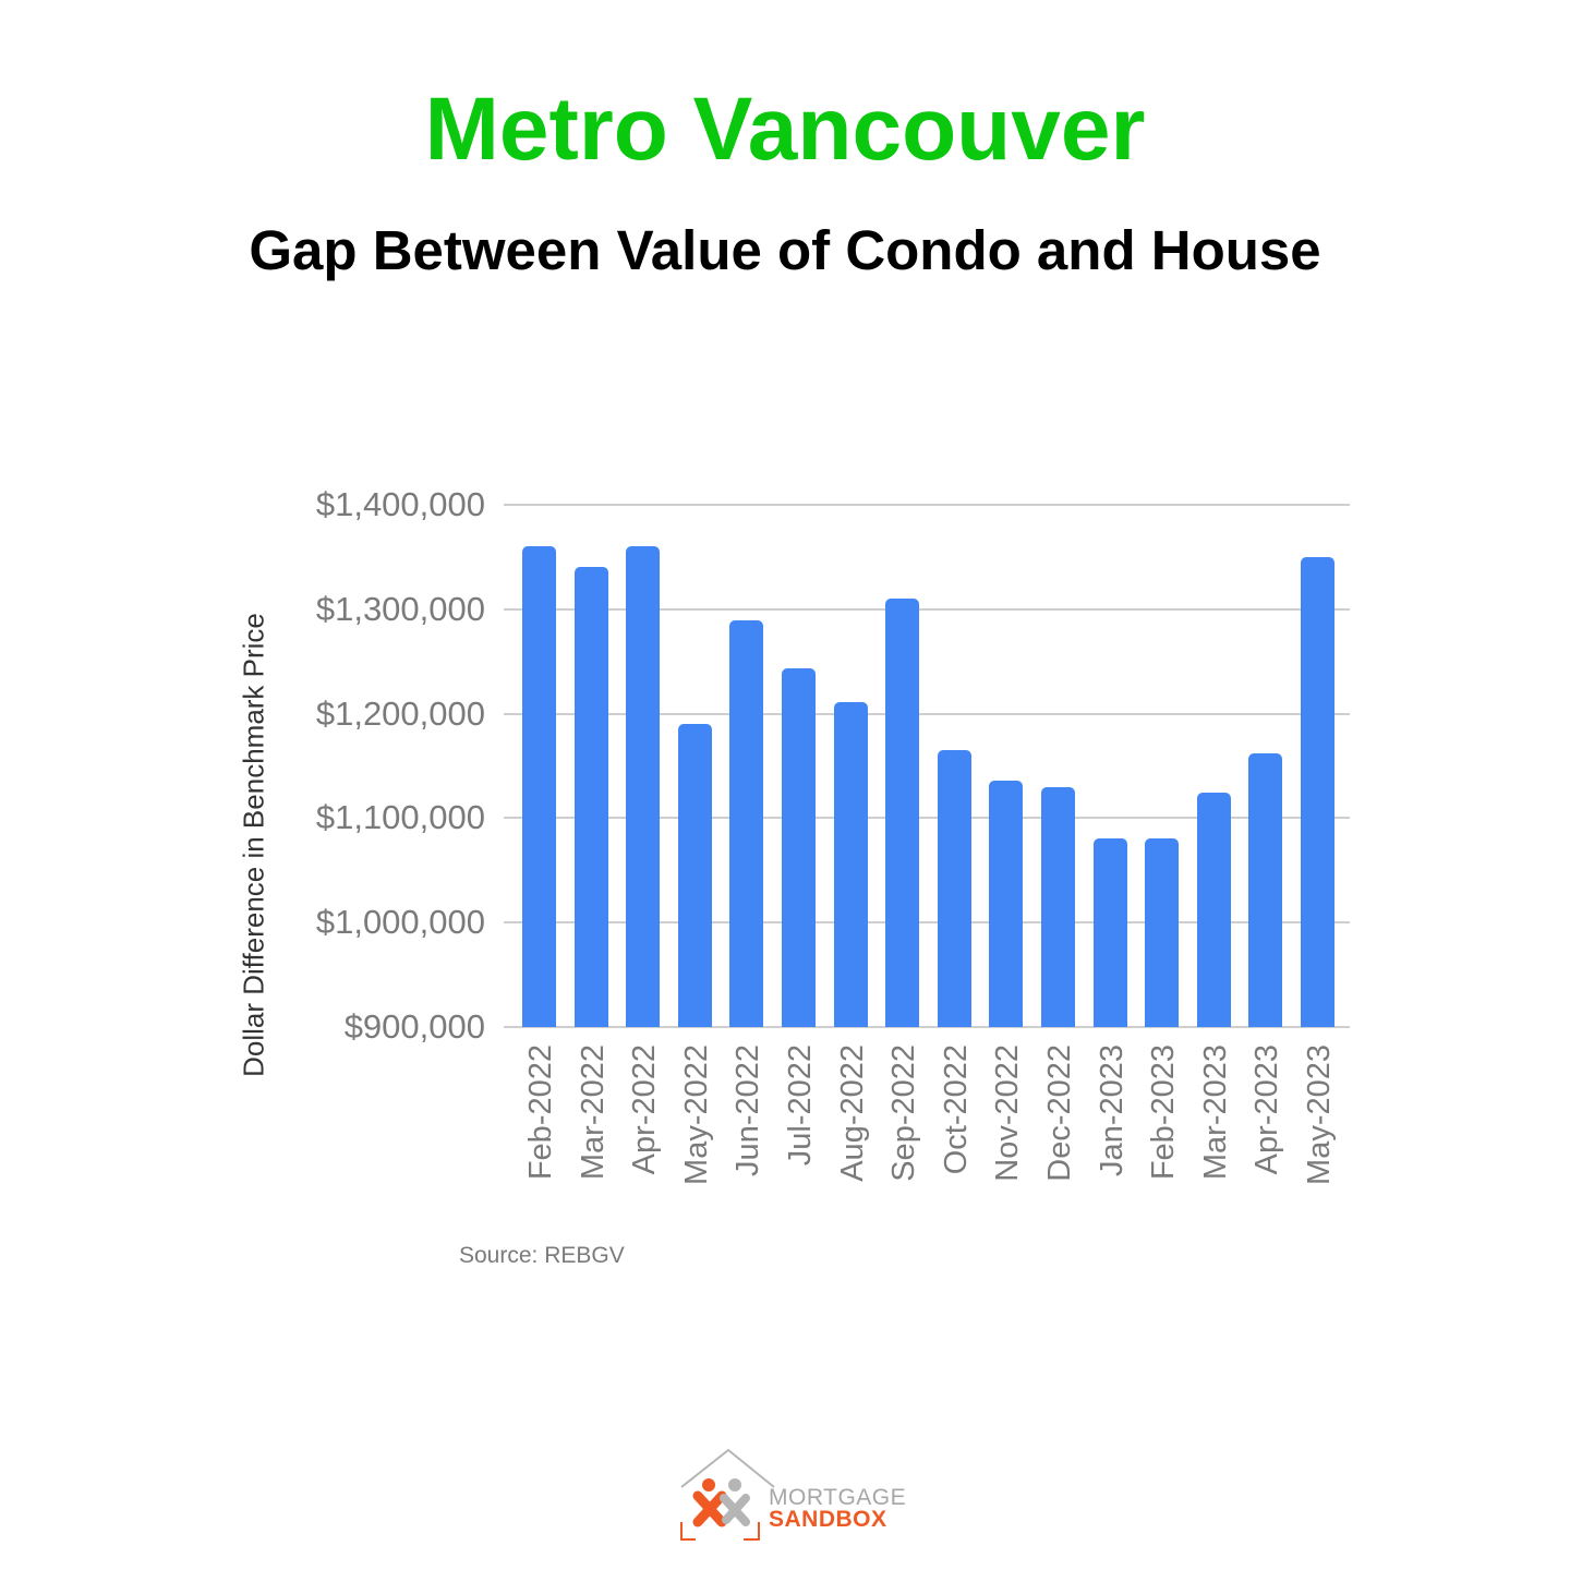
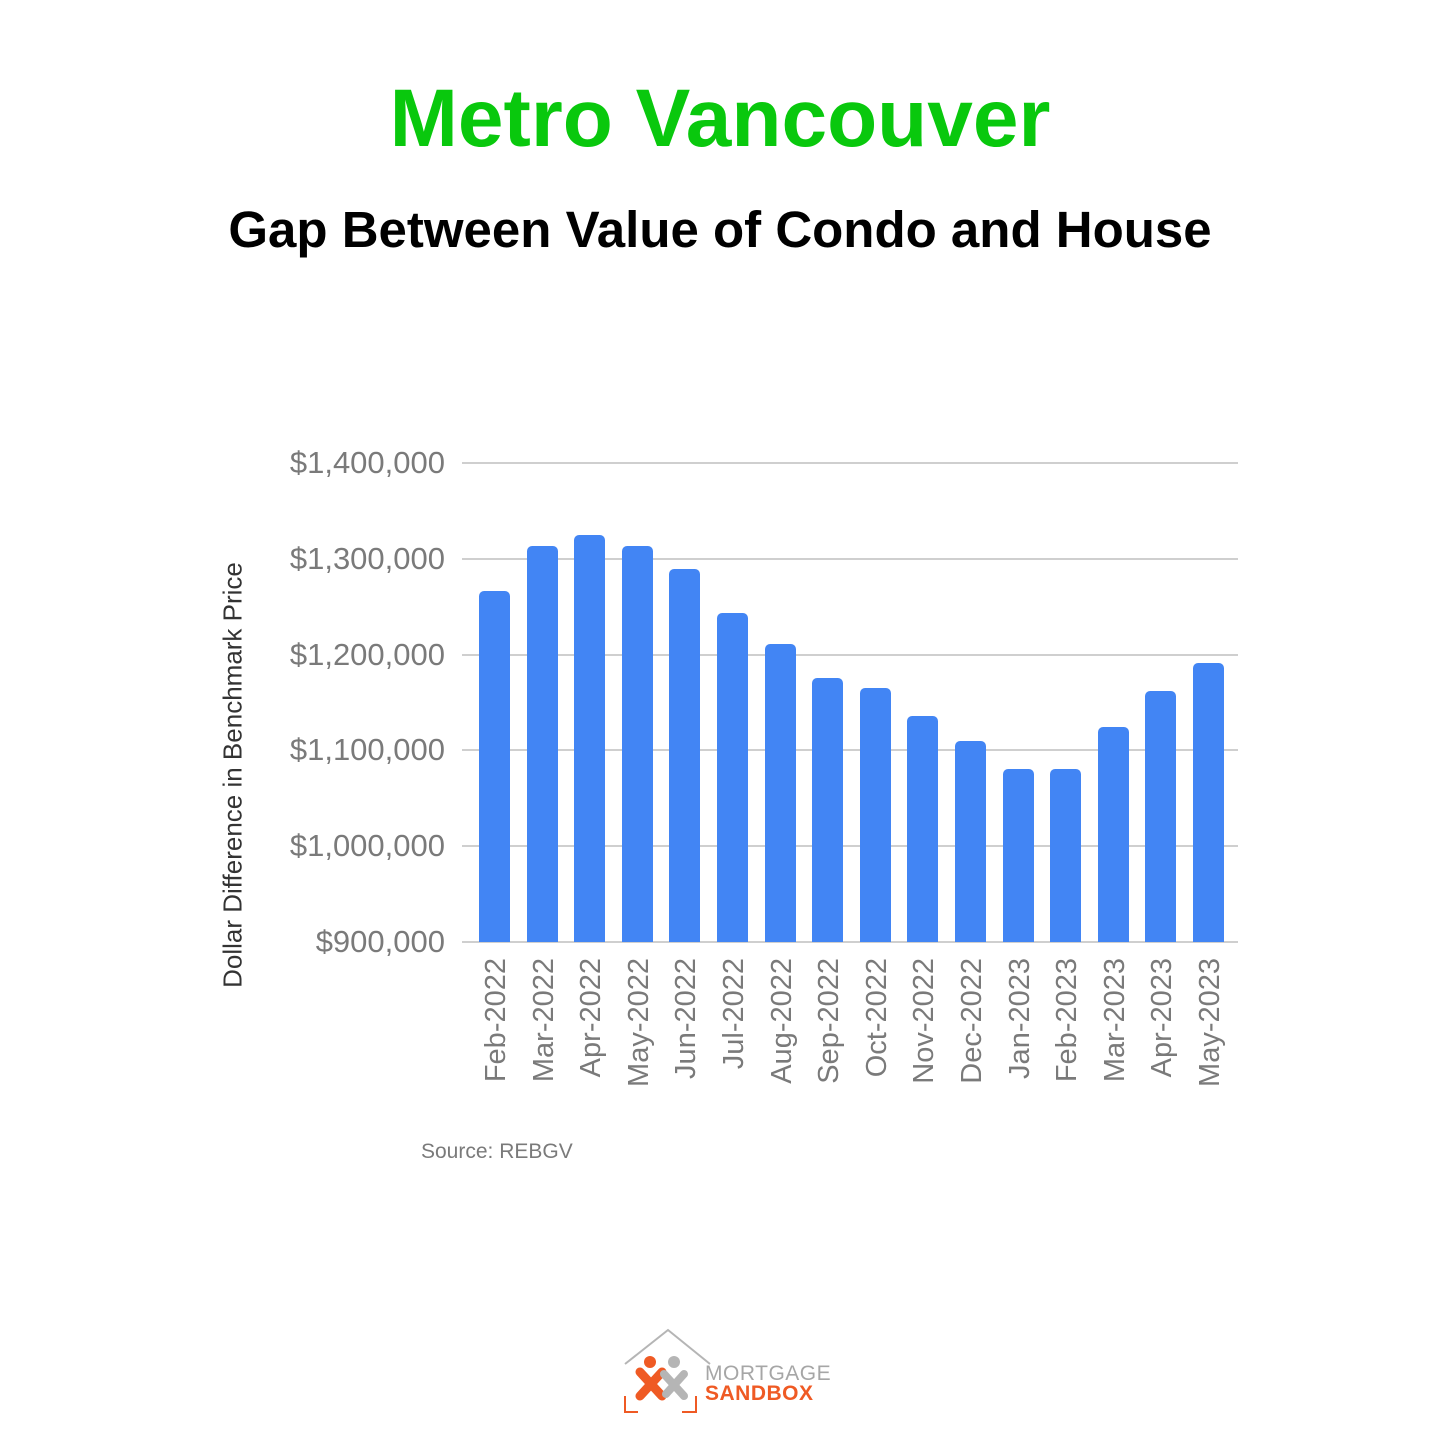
Feb-2022: $1360000 -> $1270000
Mar-2022: $1340000 -> $1310000
Apr-2022: $1360000 -> $1320000
May-2022: $1190000 -> $1310000
Sep-2022: $1310000 -> $1180000
Dec-2022: $1130000 -> $1110000
May-2023: $1350000 -> $1190000
